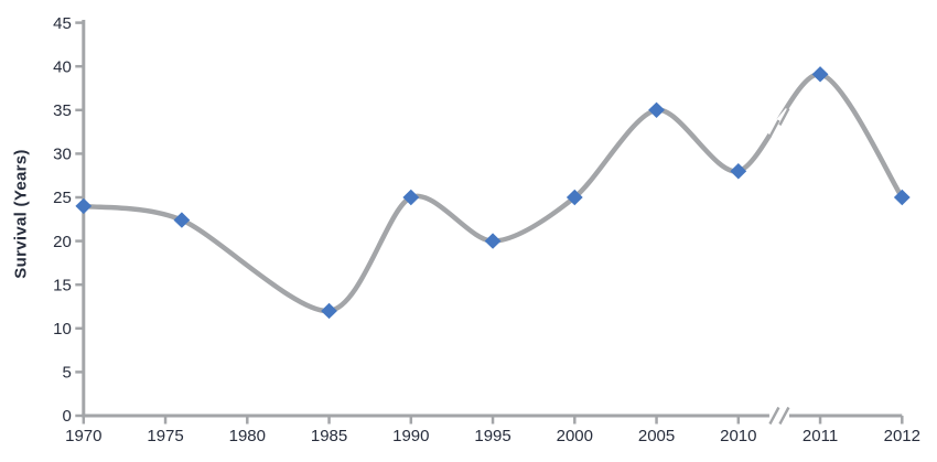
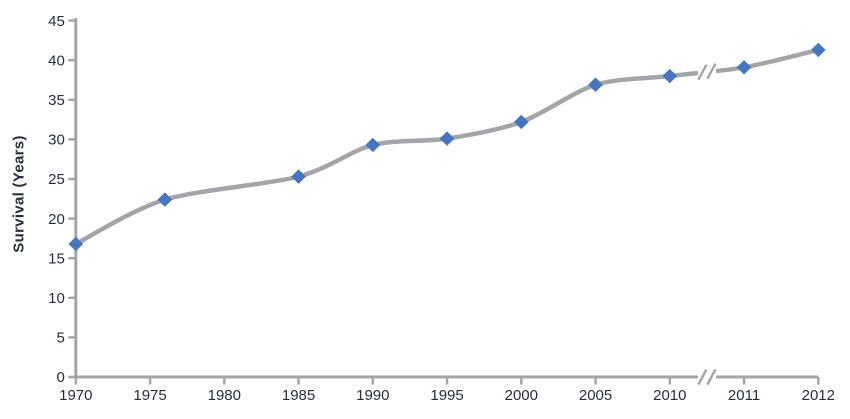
1970: 24 -> 17
1985: 12 -> 25
1990: 25 -> 29
1995: 20 -> 30
2000: 25 -> 32
2005: 35 -> 37
2010: 28 -> 38
2012: 25 -> 41
